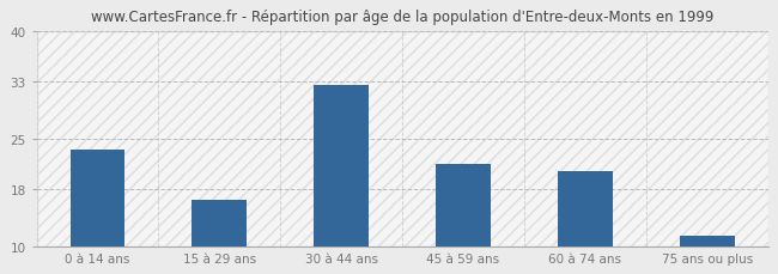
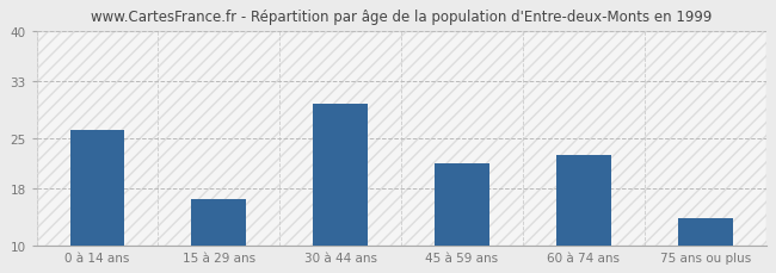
0 à 14 ans: 23.5 -> 26.2
30 à 44 ans: 32.5 -> 29.8
60 à 74 ans: 20.5 -> 22.6
75 ans ou plus: 11.5 -> 13.8
